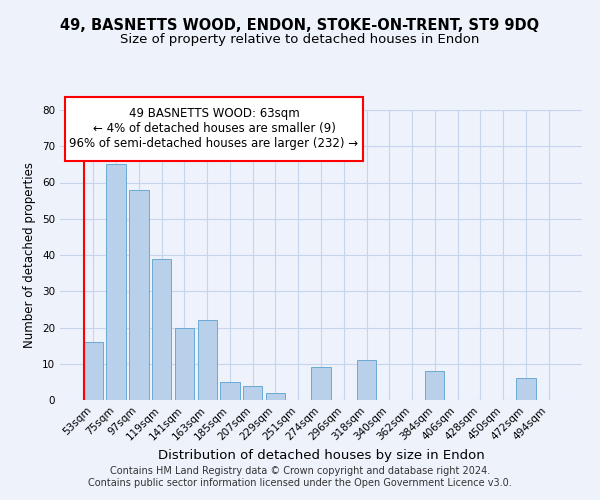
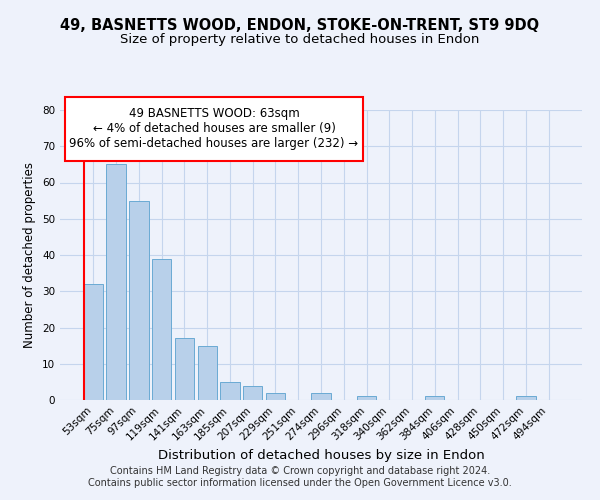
53sqm: 16 -> 32
97sqm: 58 -> 55
141sqm: 20 -> 17
163sqm: 22 -> 15
274sqm: 9 -> 2
318sqm: 11 -> 1
384sqm: 8 -> 1
472sqm: 6 -> 1
